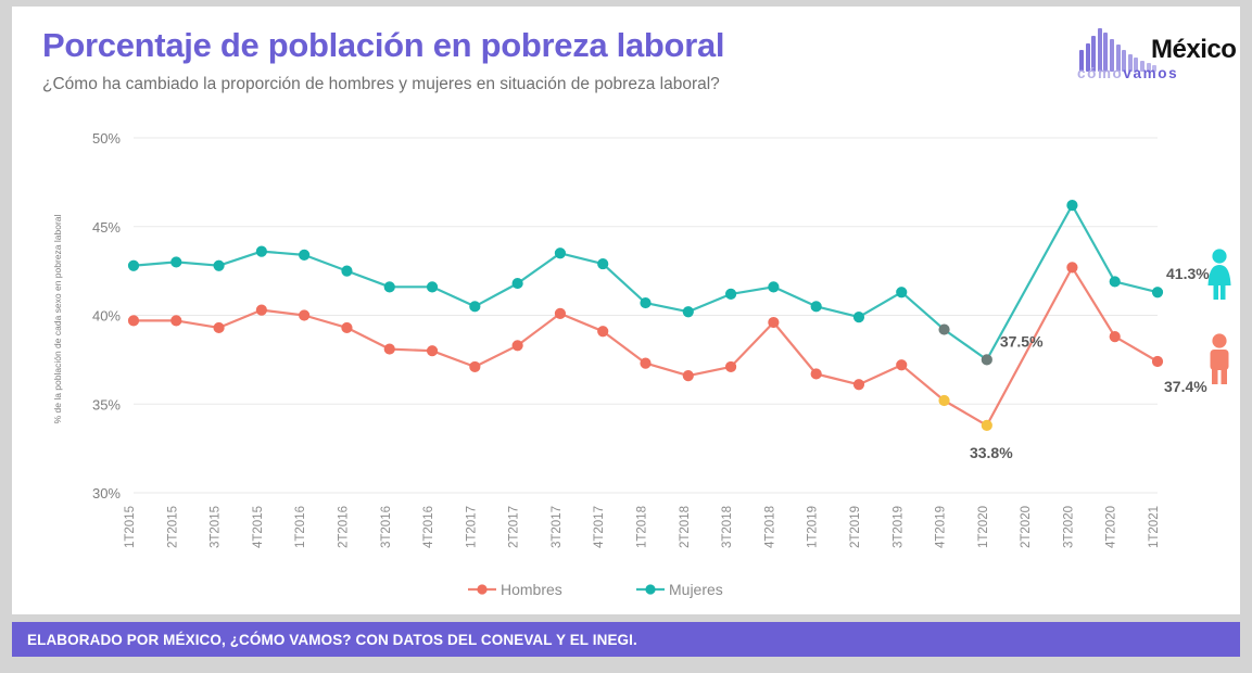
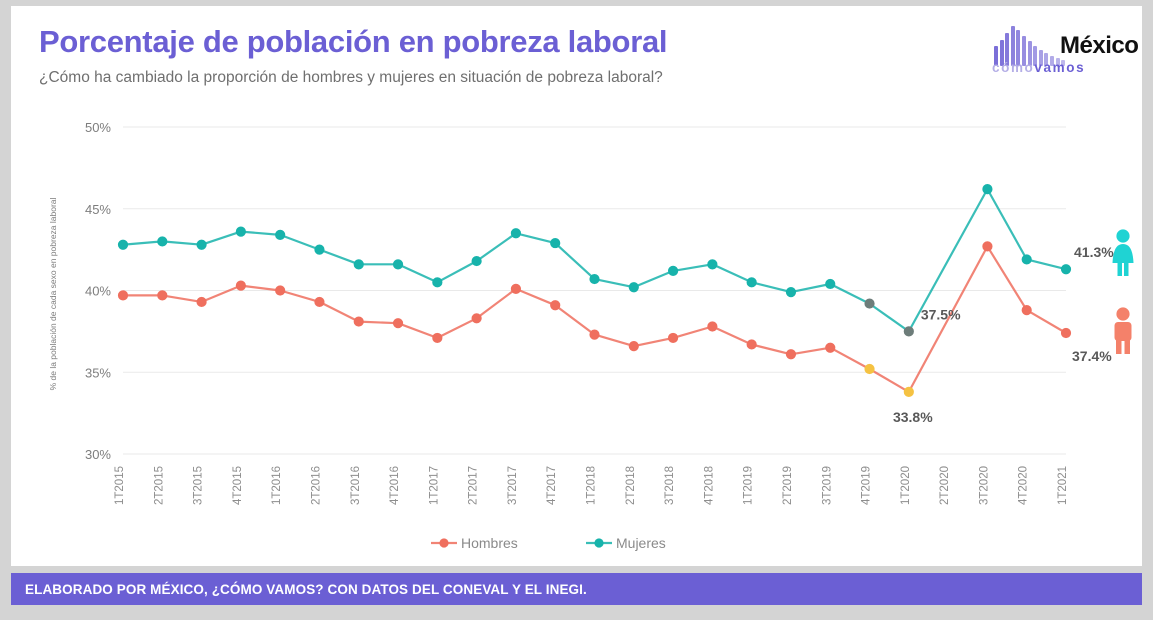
Hombres/4T2018: 39.6% -> 37.8%
Hombres/3T2019: 37.2% -> 36.5%
Mujeres/3T2019: 41.3% -> 40.4%
